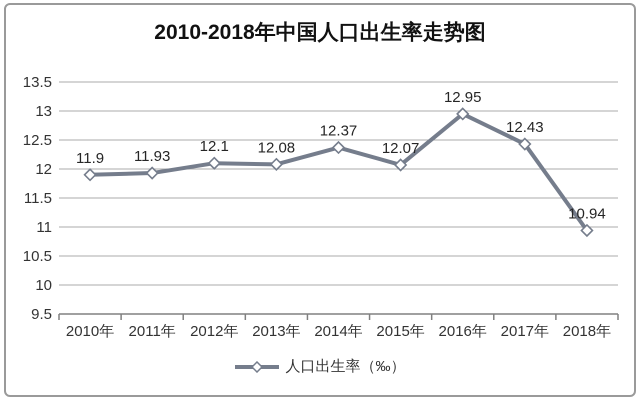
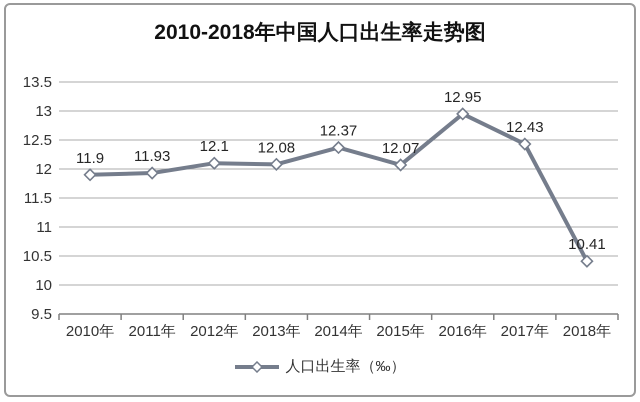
2018年: 10.94 -> 10.41
